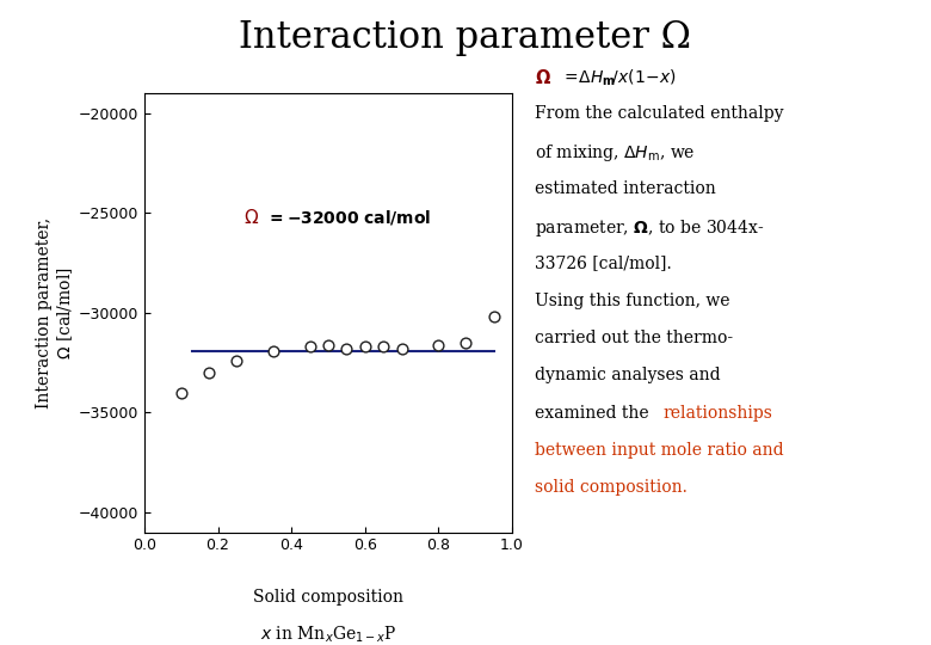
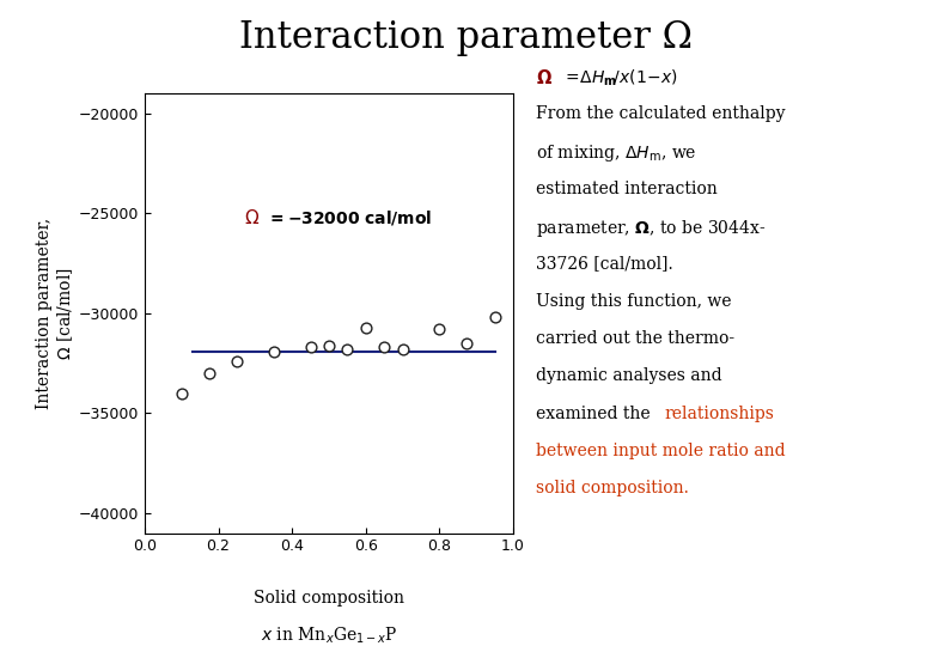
0.6: -31700 -> -30700
0.8: -31600 -> -30800
